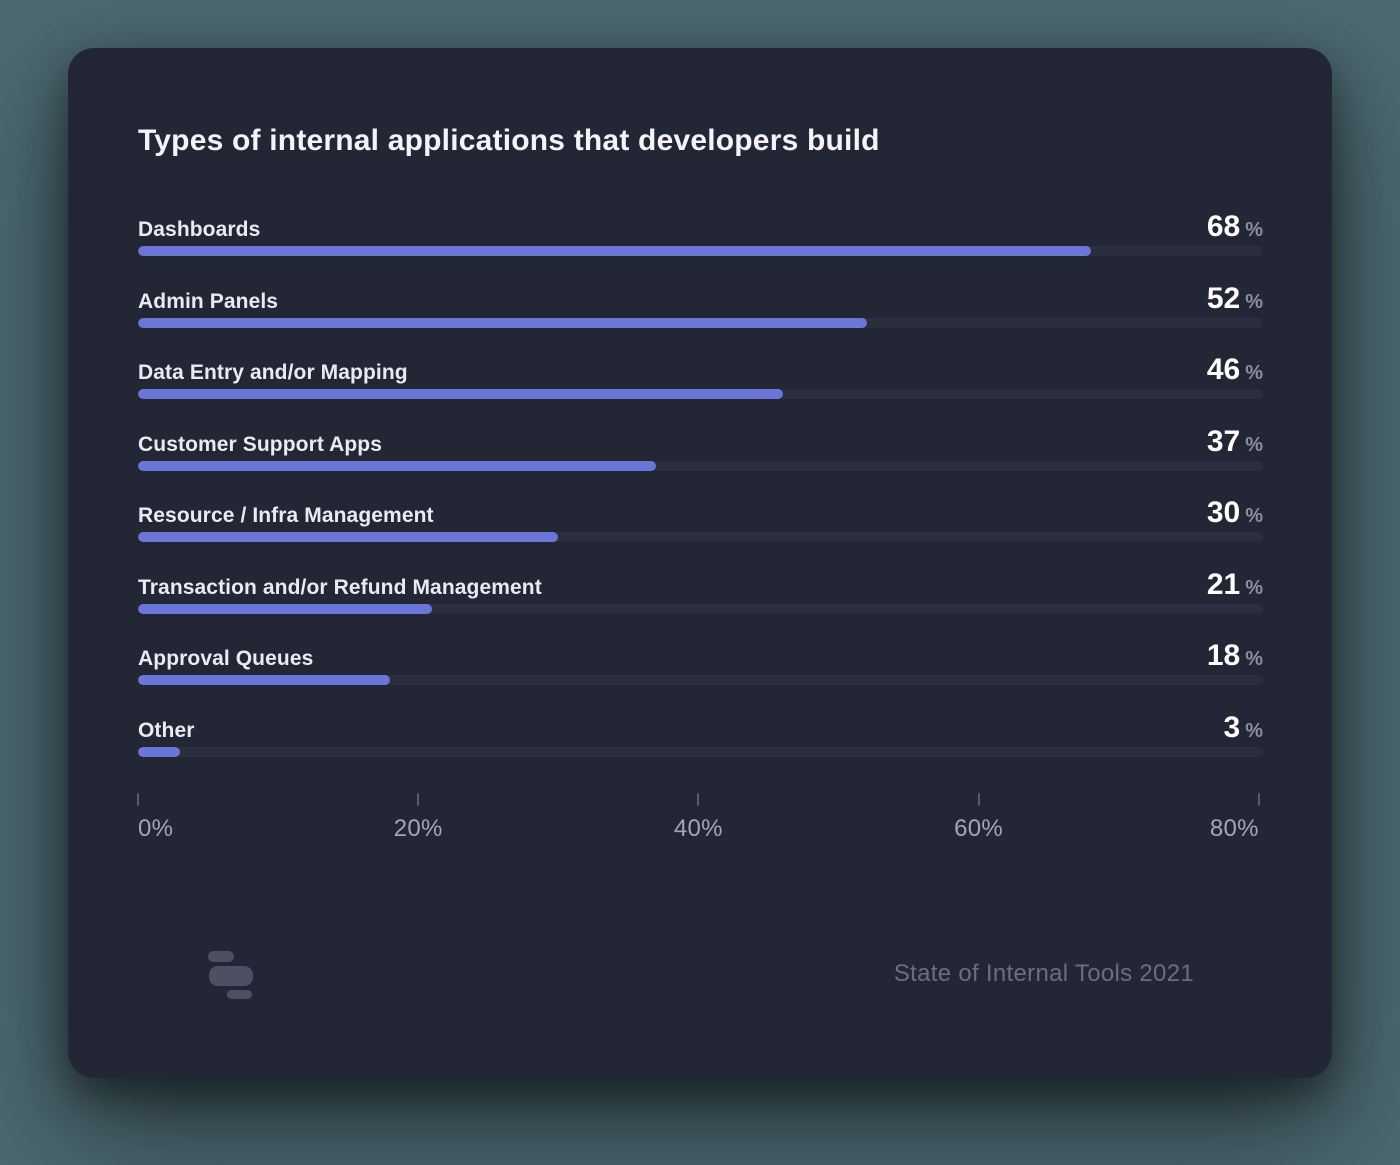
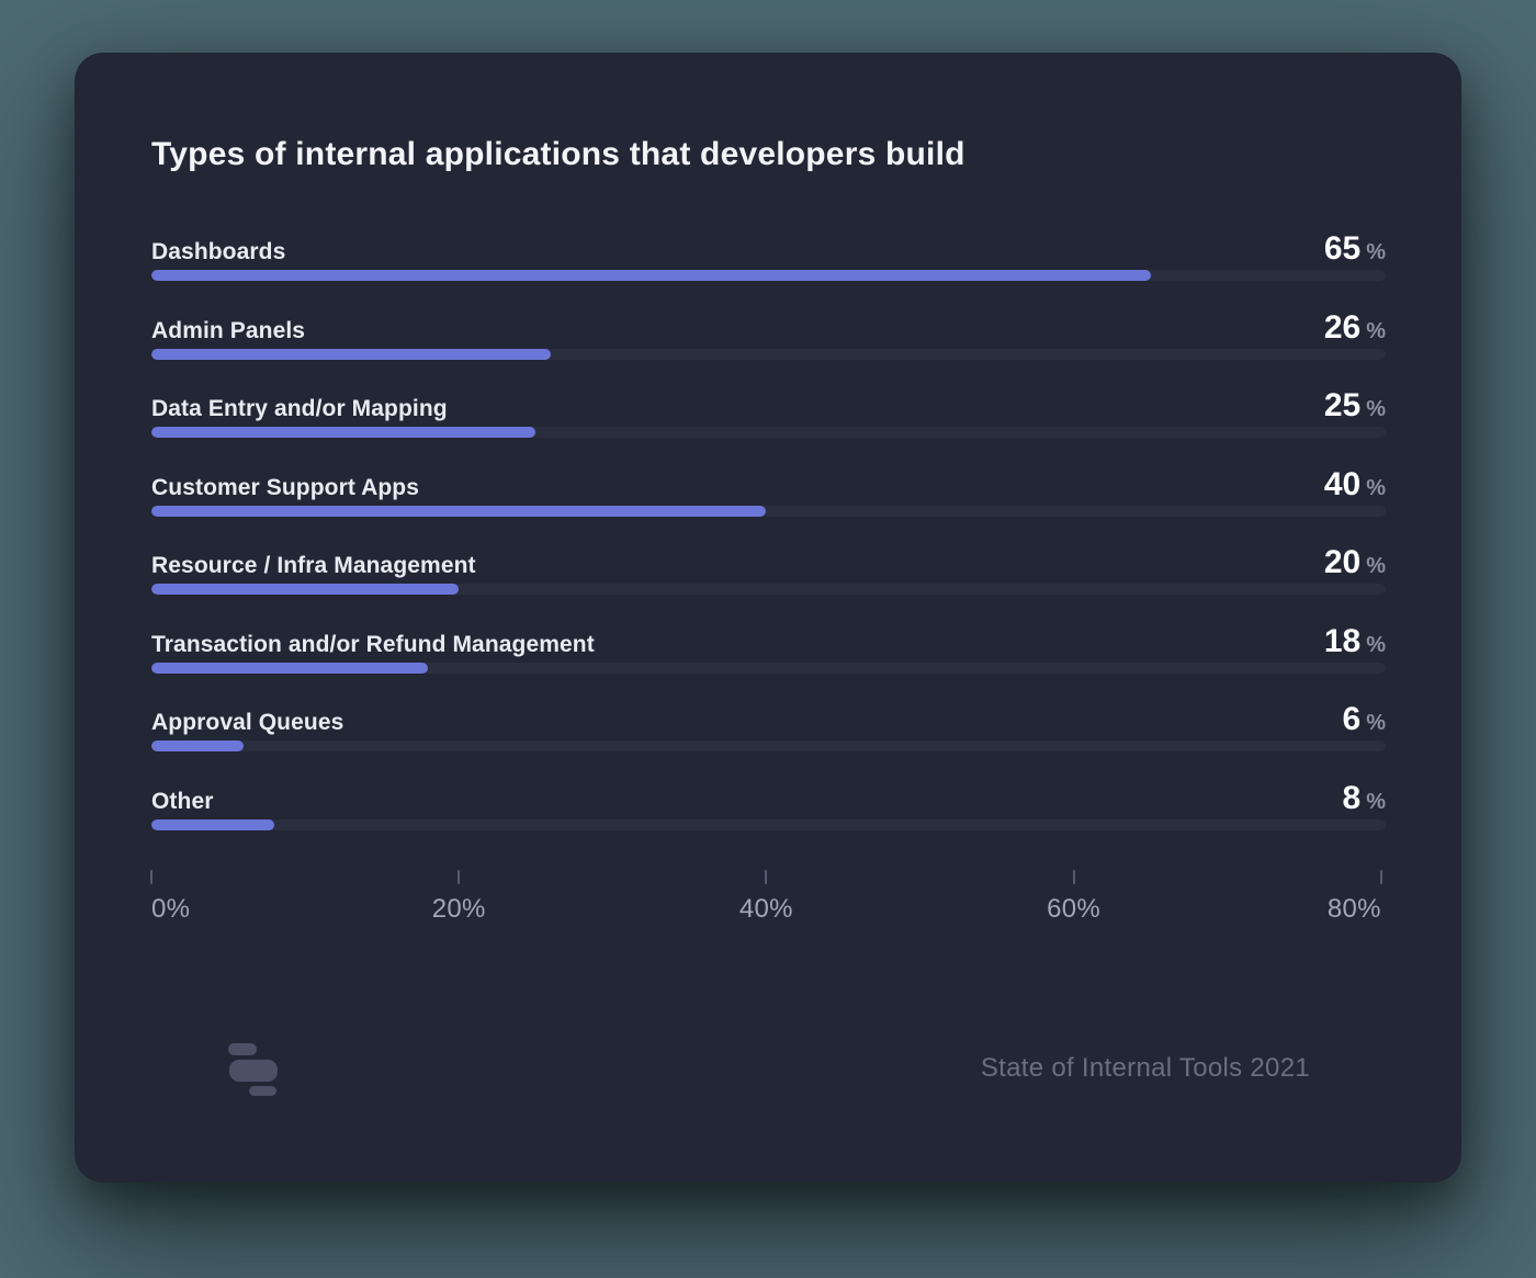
Dashboards: 68 -> 65
Admin Panels: 52 -> 26
Data Entry and/or Mapping: 46 -> 25
Customer Support Apps: 37 -> 40
Resource / Infra Management: 30 -> 20
Transaction and/or Refund Management: 21 -> 18
Approval Queues: 18 -> 6
Other: 3 -> 8
